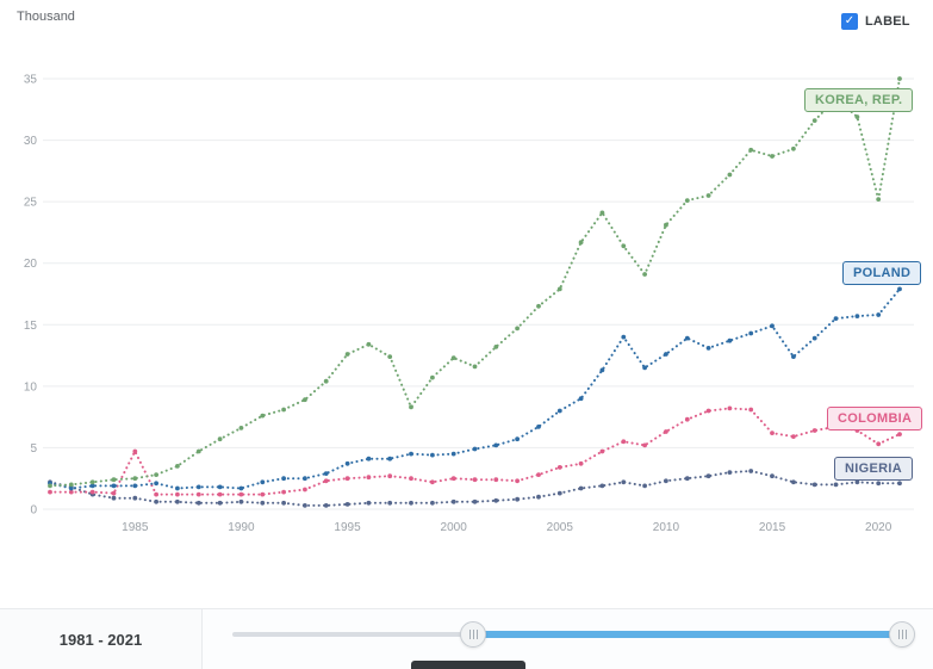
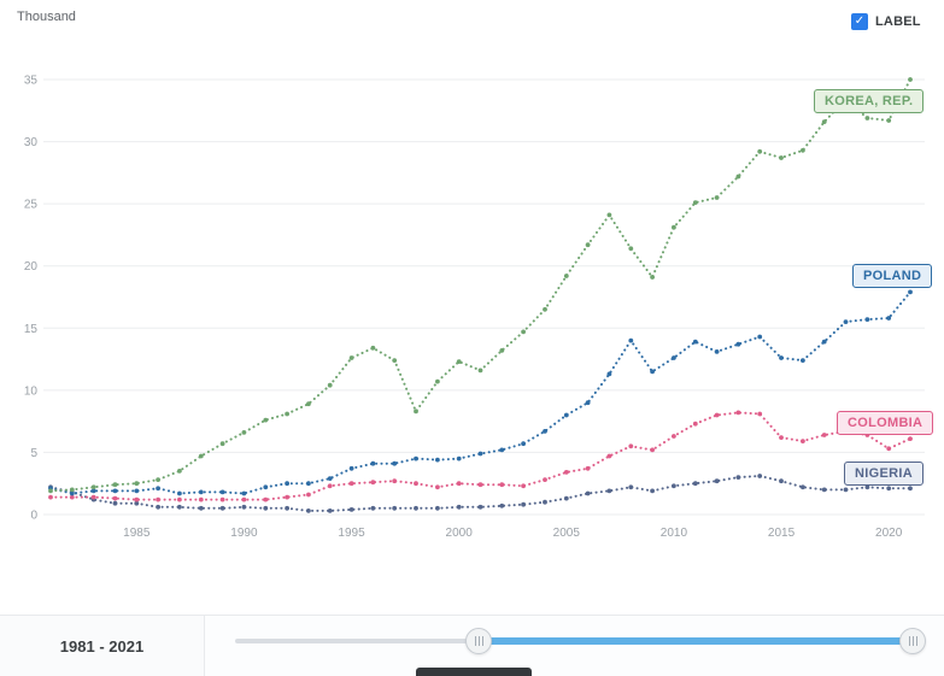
COLOMBIA/1985: 4.7 -> 1.2
KOREA, REP./2005: 17.9 -> 19.2
POLAND/2015: 14.9 -> 12.6
KOREA, REP./2020: 25.2 -> 31.7
